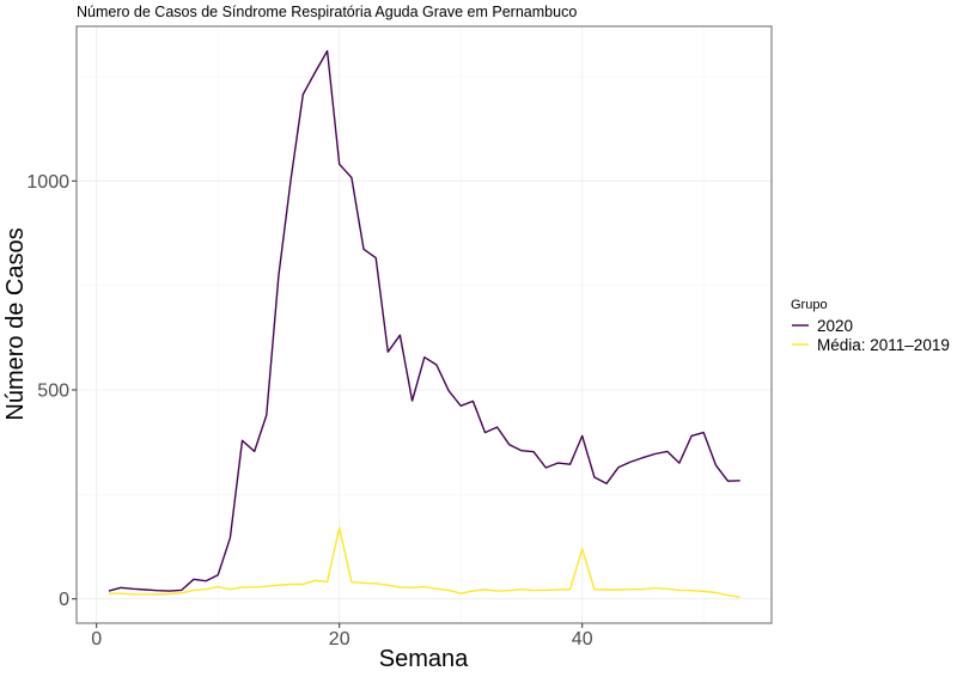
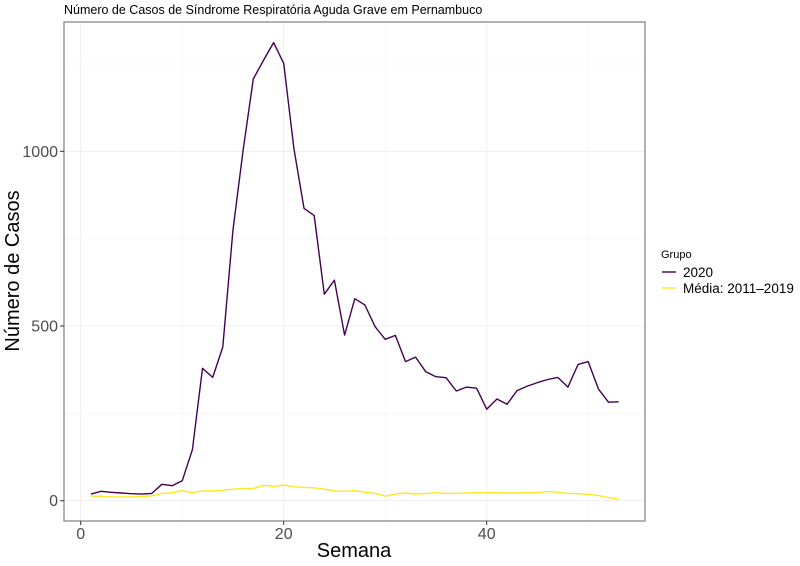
2020/20: 1040 -> 1250
Média: 2011–2019/20: 170 -> 40
2020/40: 390 -> 260
Média: 2011–2019/40: 120 -> 20
